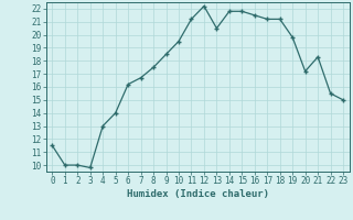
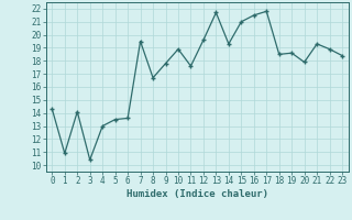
0: 11.5 -> 14.3
1: 10.0 -> 10.9
2: 10.0 -> 14.1
3: 9.8 -> 10.4
5: 14.0 -> 13.5
6: 16.2 -> 13.6
7: 16.7 -> 19.5
8: 17.5 -> 16.7
9: 18.5 -> 17.8
10: 19.5 -> 18.9
11: 21.2 -> 17.6
12: 22.2 -> 19.6
13: 20.5 -> 21.7
14: 21.8 -> 19.3
15: 21.8 -> 21.0
17: 21.2 -> 21.8
18: 21.2 -> 18.5
19: 19.8 -> 18.6
20: 17.2 -> 17.9
21: 18.3 -> 19.3
22: 15.5 -> 18.9
23: 15.0 -> 18.4
